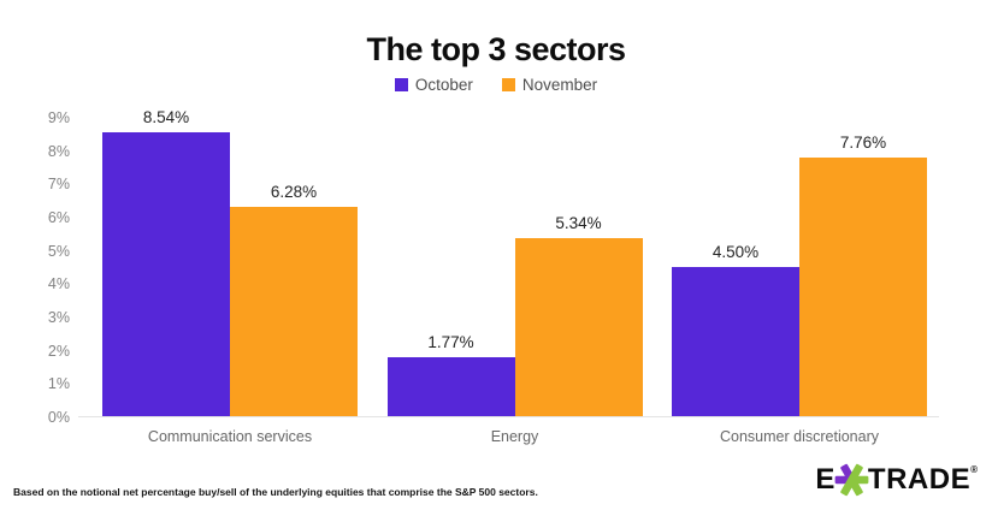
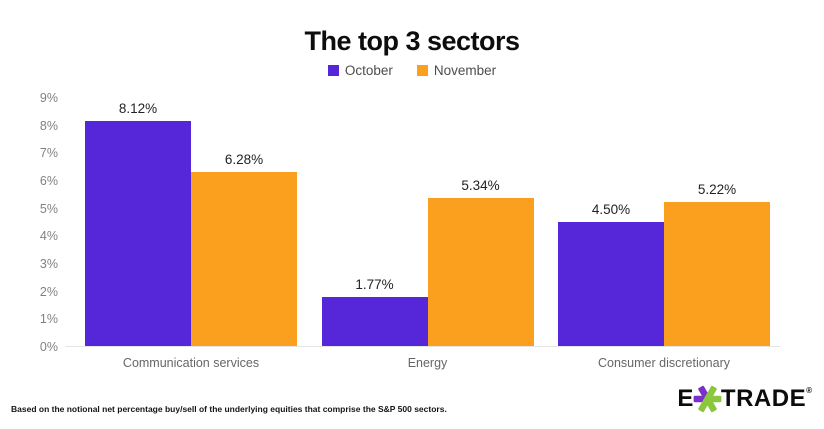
October/Communication services: 8.54% -> 8.12%
November/Consumer discretionary: 7.76% -> 5.22%
